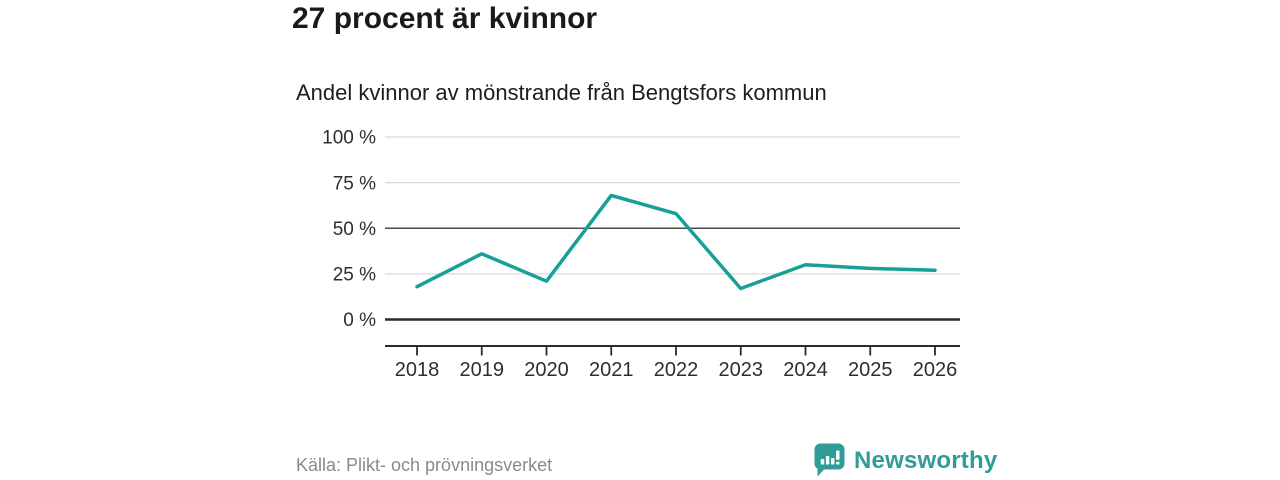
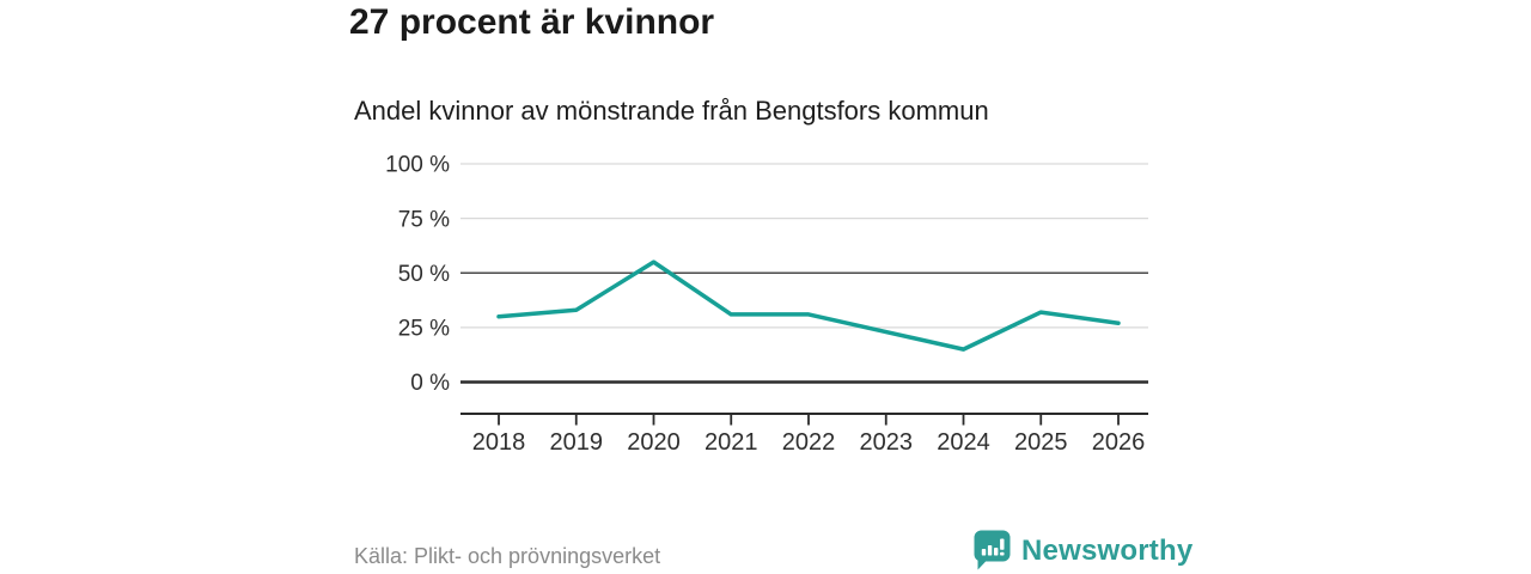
2018: 18% -> 30%
2019: 36% -> 33%
2020: 21% -> 55%
2021: 68% -> 31%
2022: 58% -> 31%
2023: 17% -> 23%
2024: 30% -> 15%
2025: 28% -> 32%
